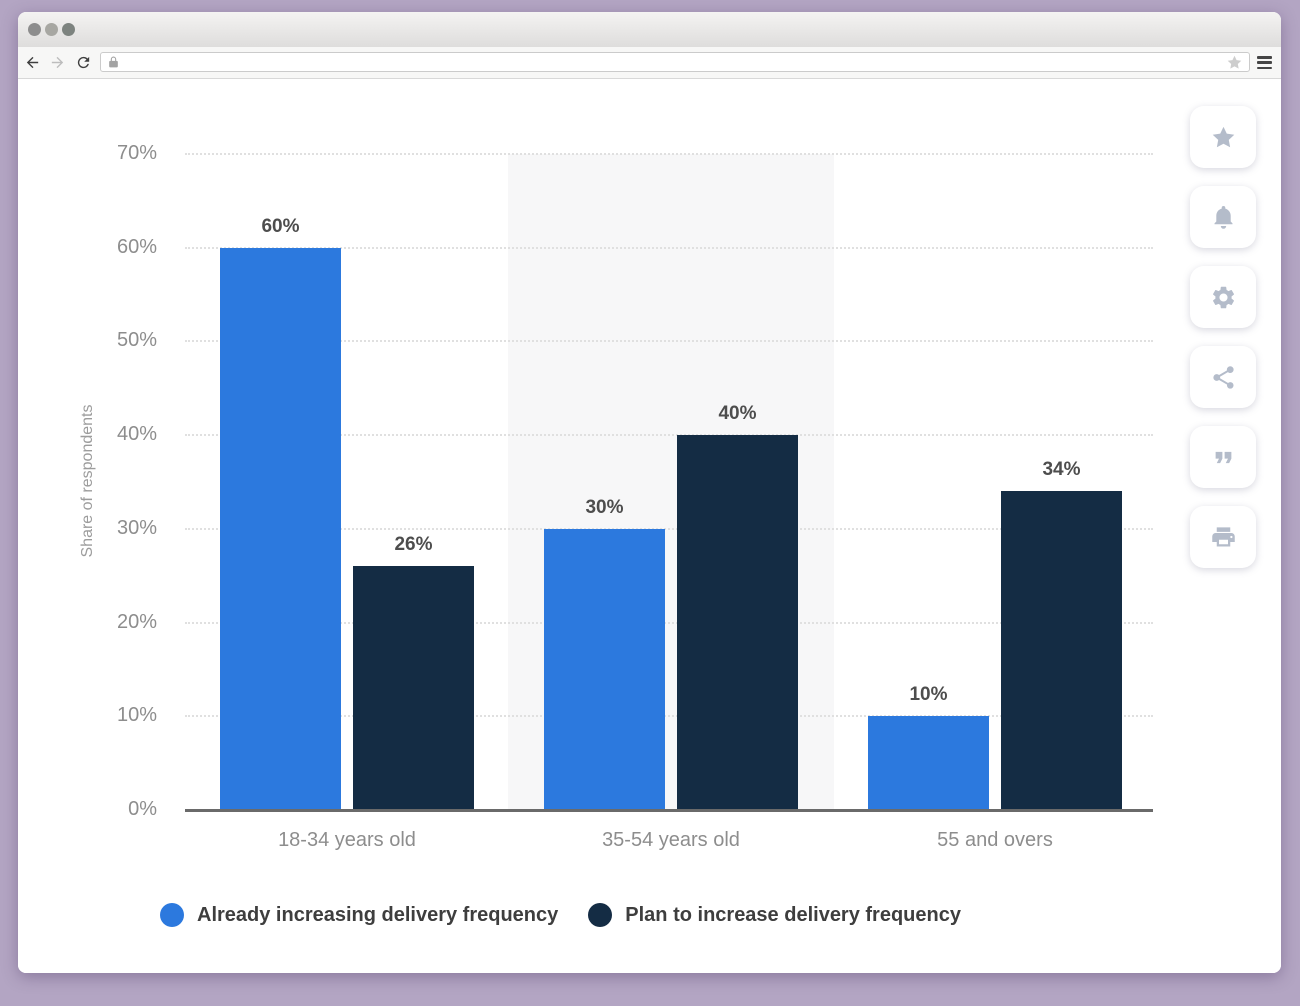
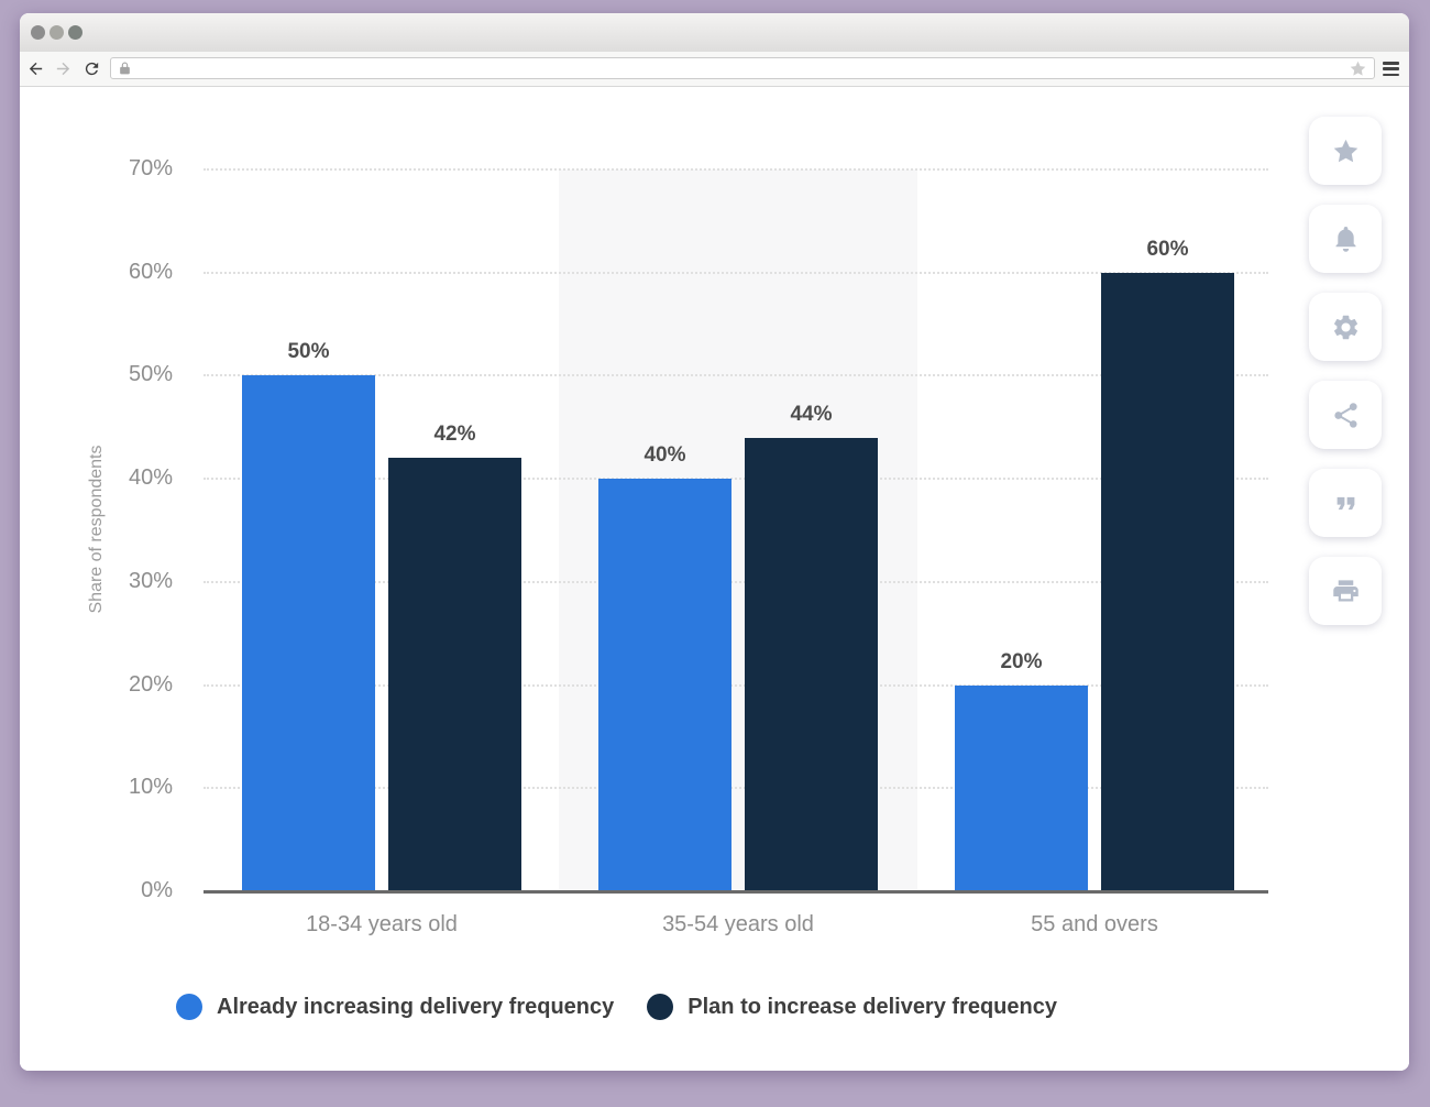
Already increasing delivery frequency/18-34 years old: 60% -> 50%
Plan to increase delivery frequency/18-34 years old: 26% -> 42%
Already increasing delivery frequency/35-54 years old: 30% -> 40%
Plan to increase delivery frequency/35-54 years old: 40% -> 44%
Already increasing delivery frequency/55 and overs: 10% -> 20%
Plan to increase delivery frequency/55 and overs: 34% -> 60%
